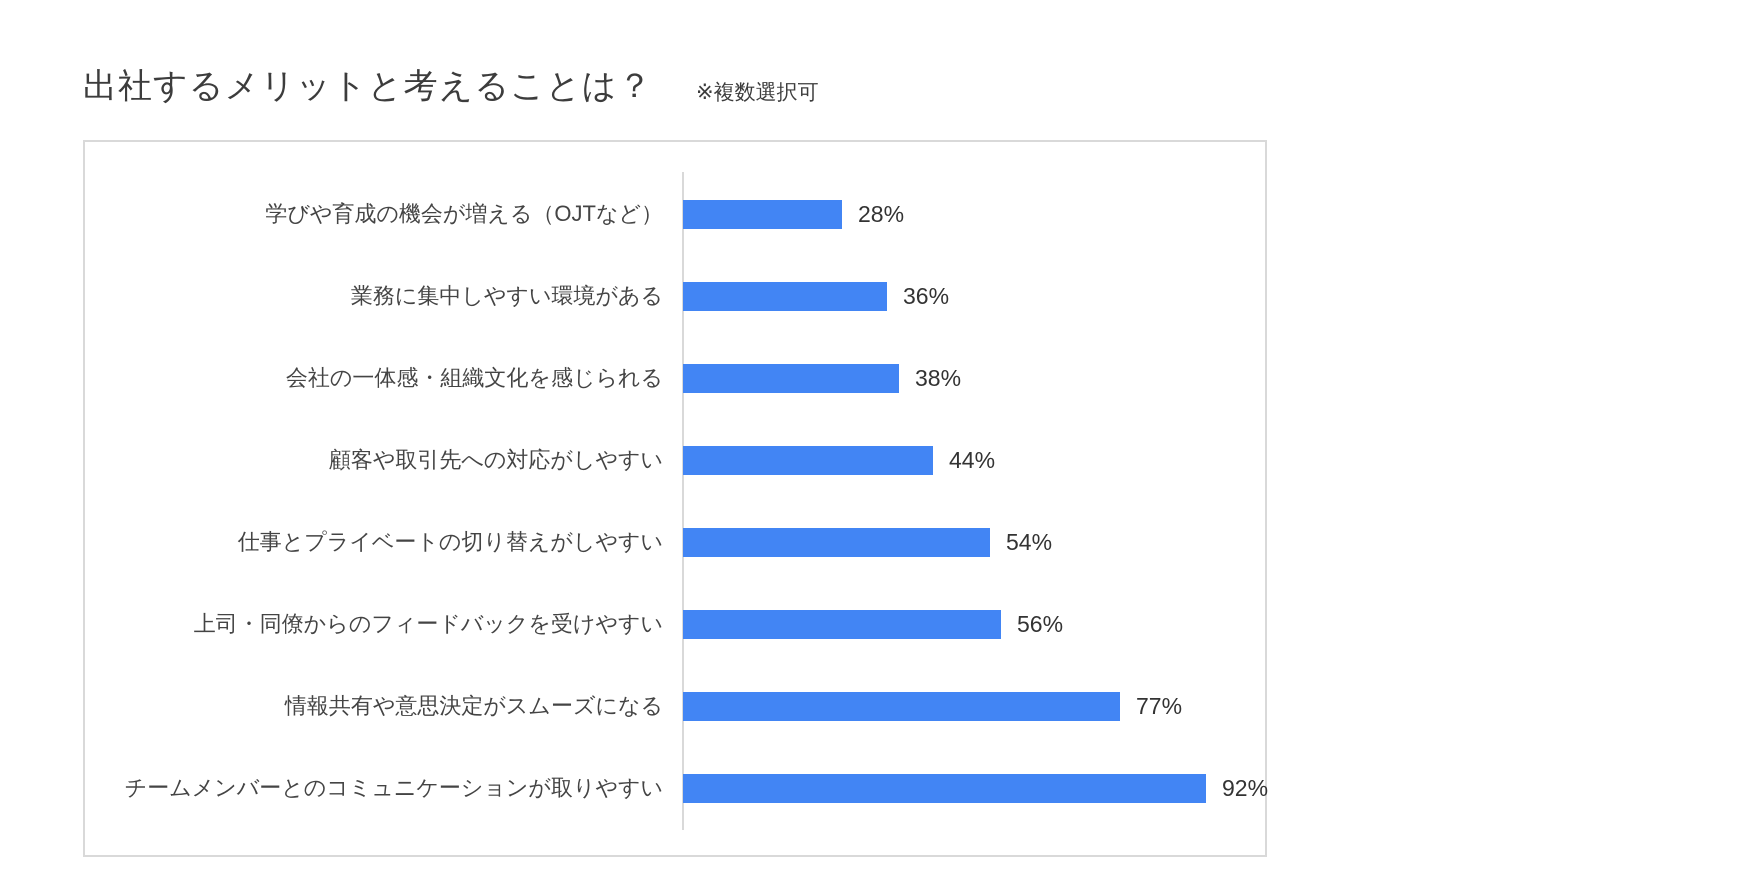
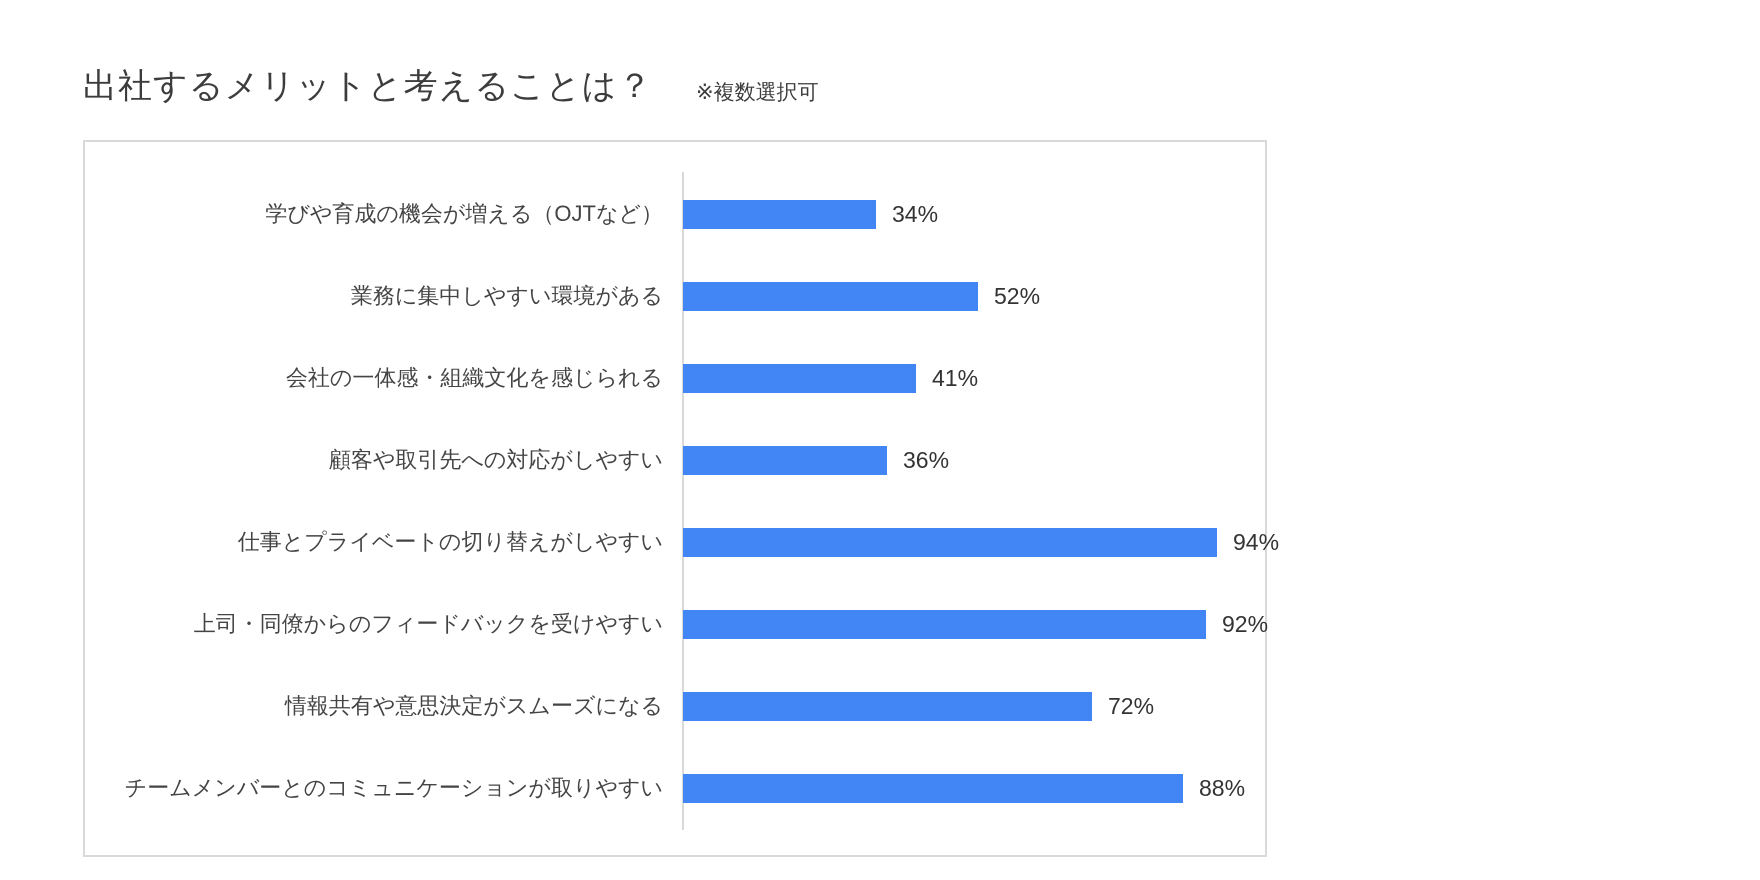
学びや育成の機会が増える（OJTなど）: 28% -> 34%
業務に集中しやすい環境がある: 36% -> 52%
会社の一体感・組織文化を感じられる: 38% -> 41%
顧客や取引先への対応がしやすい: 44% -> 36%
仕事とプライベートの切り替えがしやすい: 54% -> 94%
上司・同僚からのフィードバックを受けやすい: 56% -> 92%
情報共有や意思決定がスムーズになる: 77% -> 72%
チームメンバーとのコミュニケーションが取りやすい: 92% -> 88%
